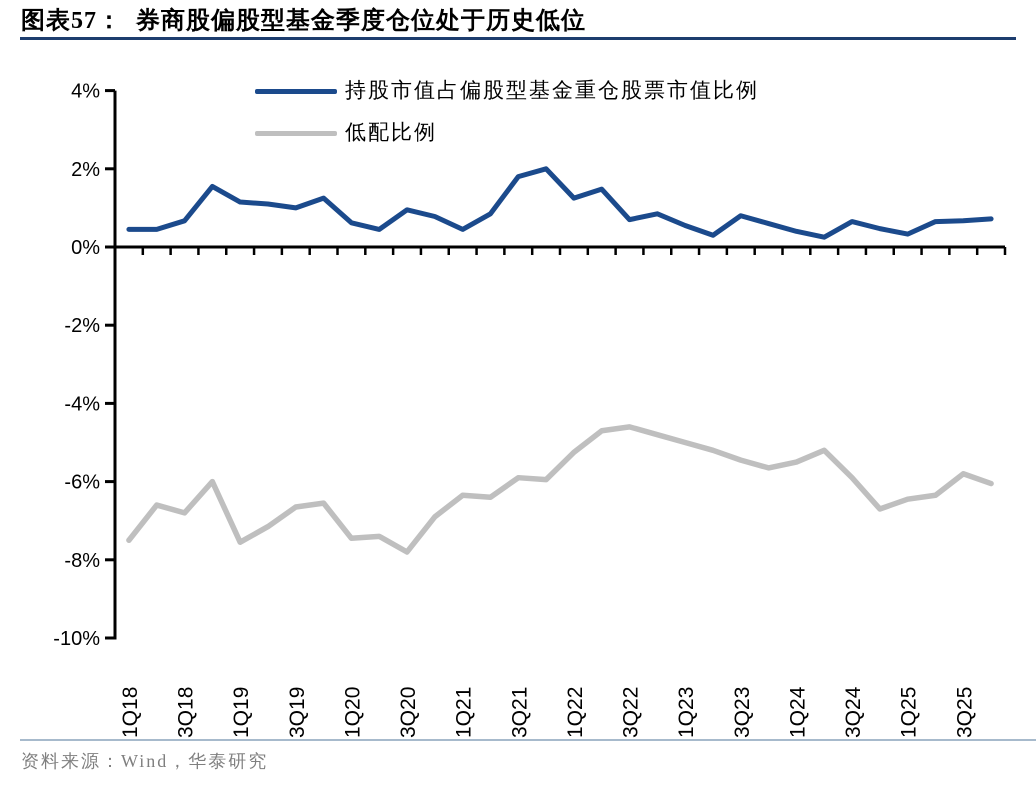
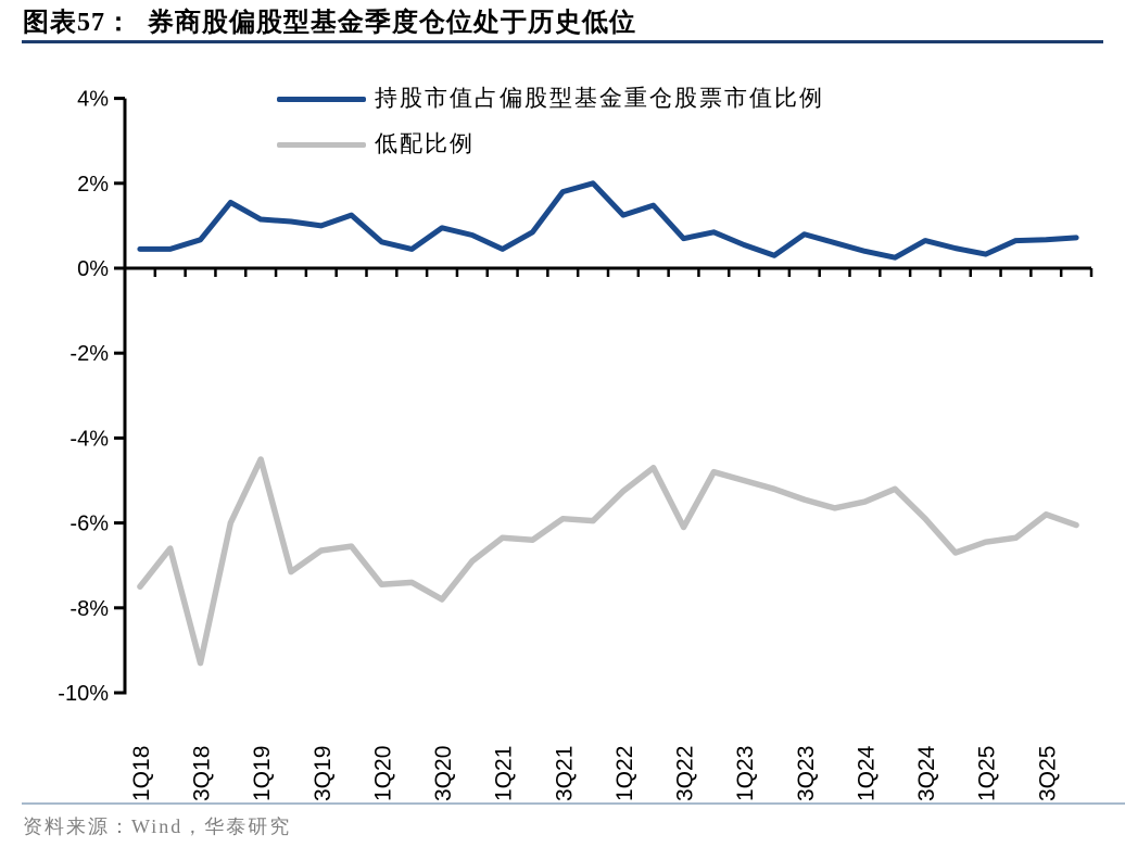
低配比例/3Q18: -6.8% -> -9.3%
低配比例/1Q19: -7.5% -> -4.5%
低配比例/3Q22: -4.6% -> -6.1%
